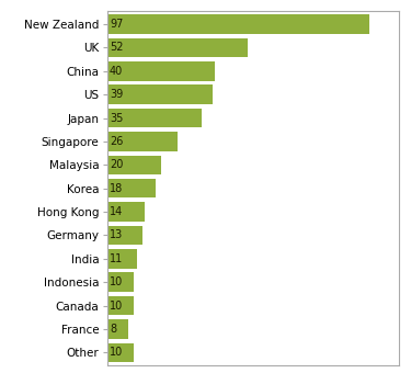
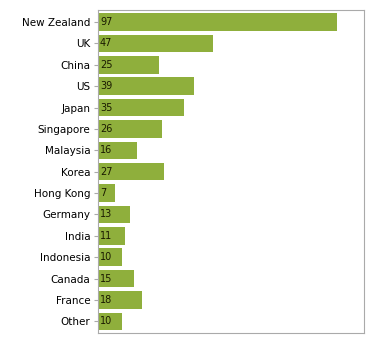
UK: 52 -> 47
China: 40 -> 25
Malaysia: 20 -> 16
Korea: 18 -> 27
Hong Kong: 14 -> 7
Canada: 10 -> 15
France: 8 -> 18
